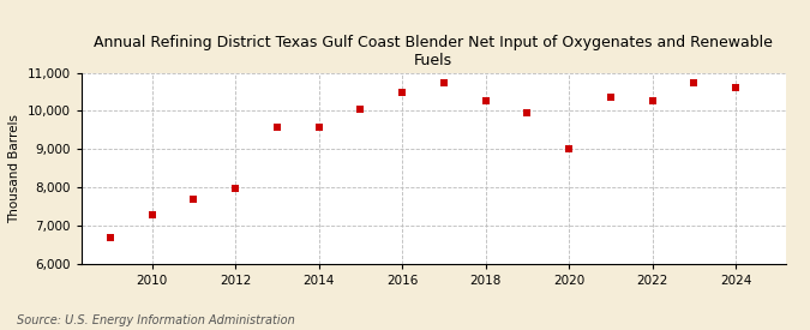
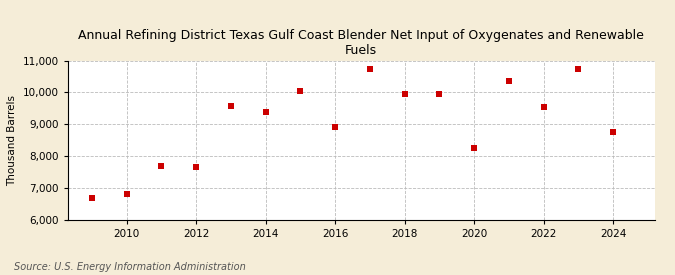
2010: 7,290 -> 6,800
2012: 7,990 -> 7,650
2014: 9,570 -> 9,400
2016: 10,490 -> 8,900
2018: 10,270 -> 9,950
2020: 9,010 -> 8,250
2022: 10,270 -> 9,550
2024: 10,620 -> 8,750
